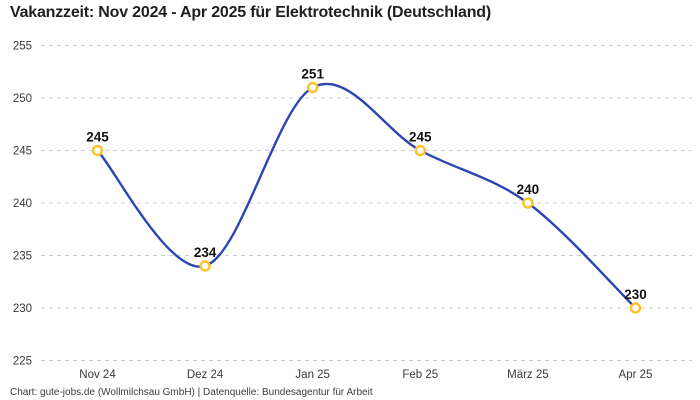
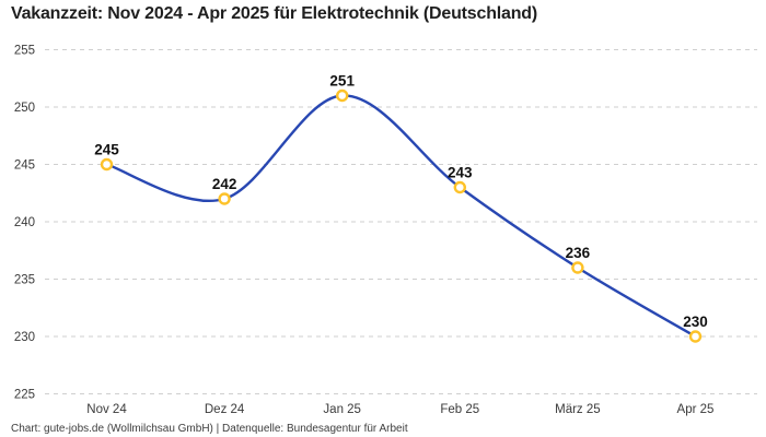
Dez 24: 234 -> 242
Feb 25: 245 -> 243
März 25: 240 -> 236
